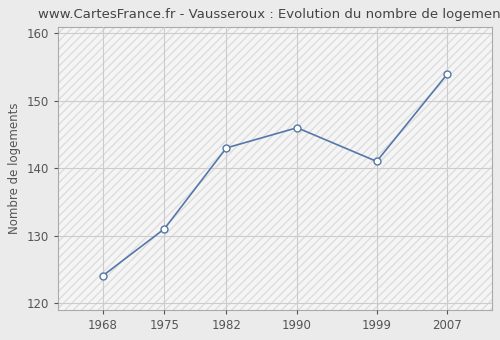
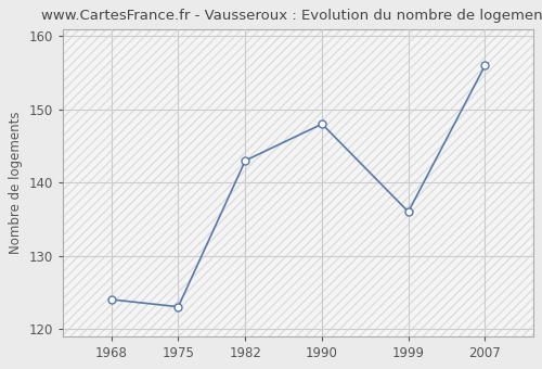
1975: 131 -> 123
1990: 146 -> 148
1999: 141 -> 136
2007: 154 -> 156
